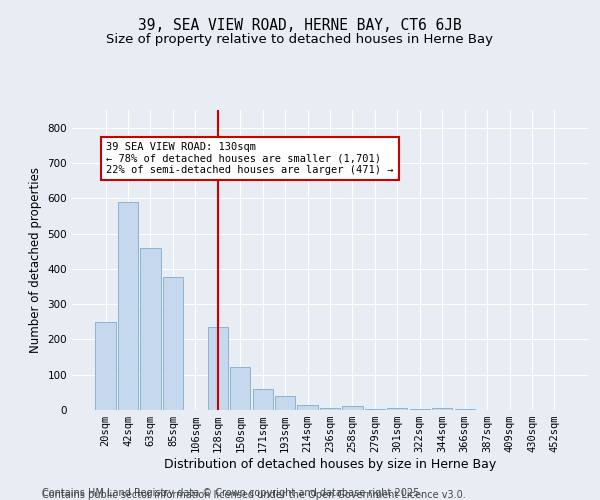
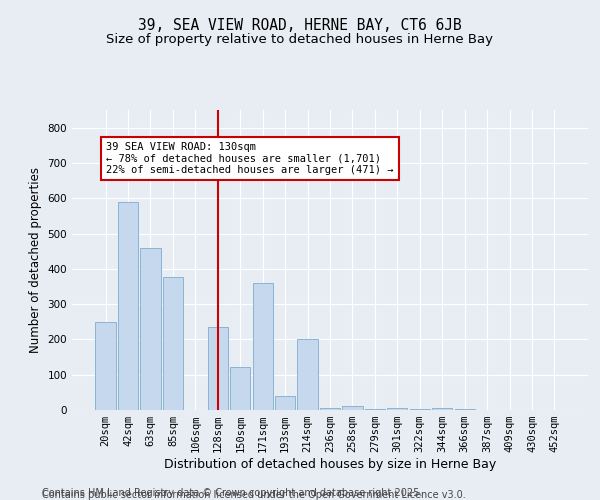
171sqm: 60 -> 360
214sqm: 15 -> 200
